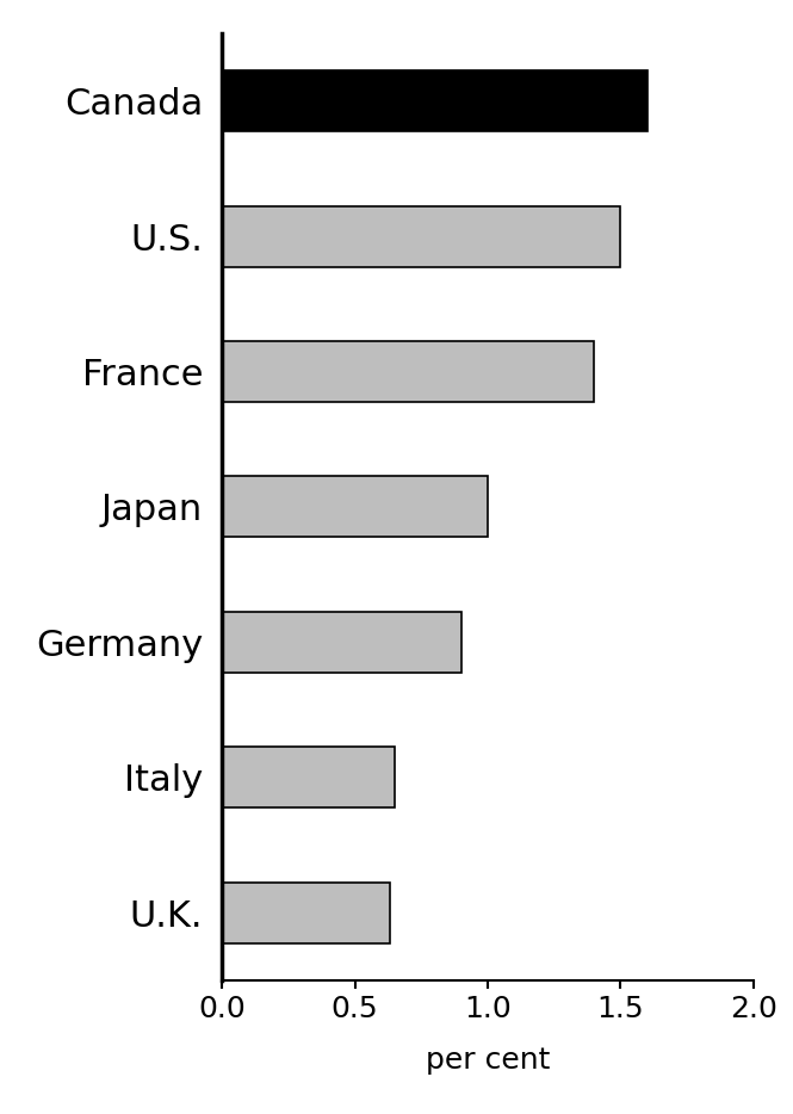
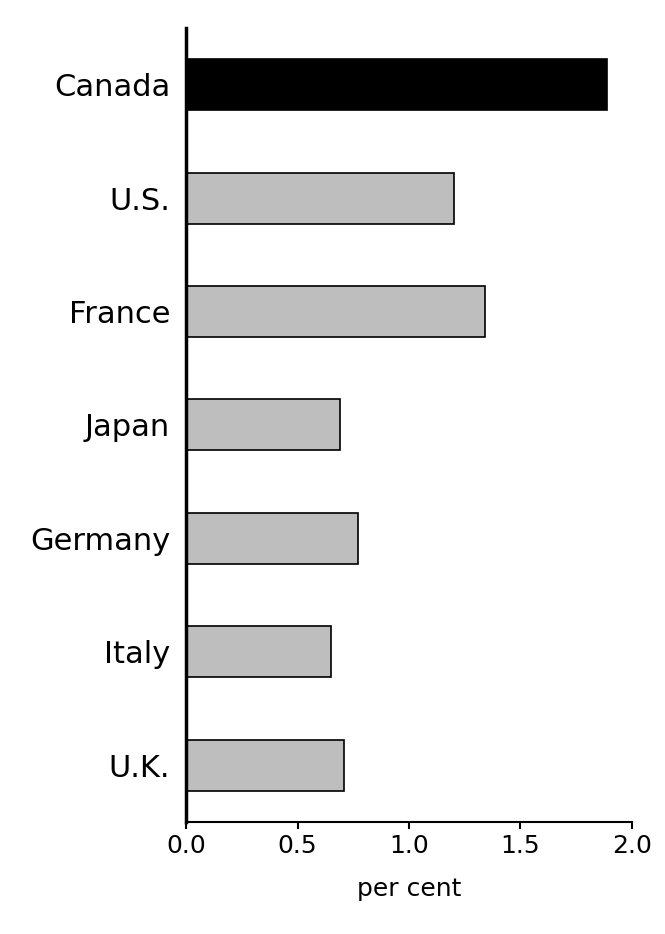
Canada: 1.60 -> 1.89
U.S.: 1.50 -> 1.20
France: 1.40 -> 1.34
Japan: 1.00 -> 0.69
Germany: 0.90 -> 0.77
U.K.: 0.63 -> 0.71
